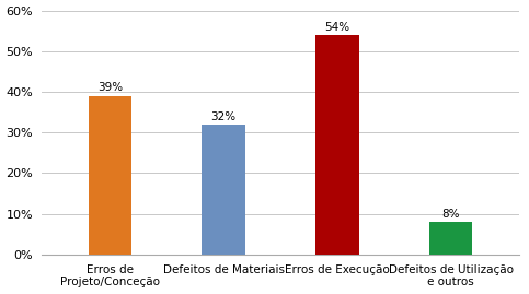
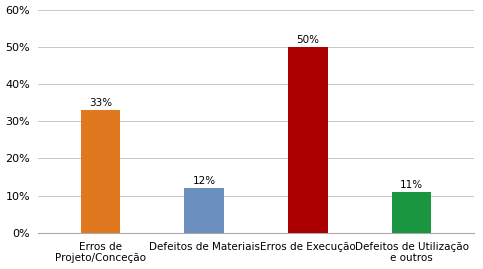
Erros de Projeto/Conceção: 39% -> 33%
Defeitos de Materiais: 32% -> 12%
Erros de Execução: 54% -> 50%
Defeitos de Utilização e outros: 8% -> 11%
